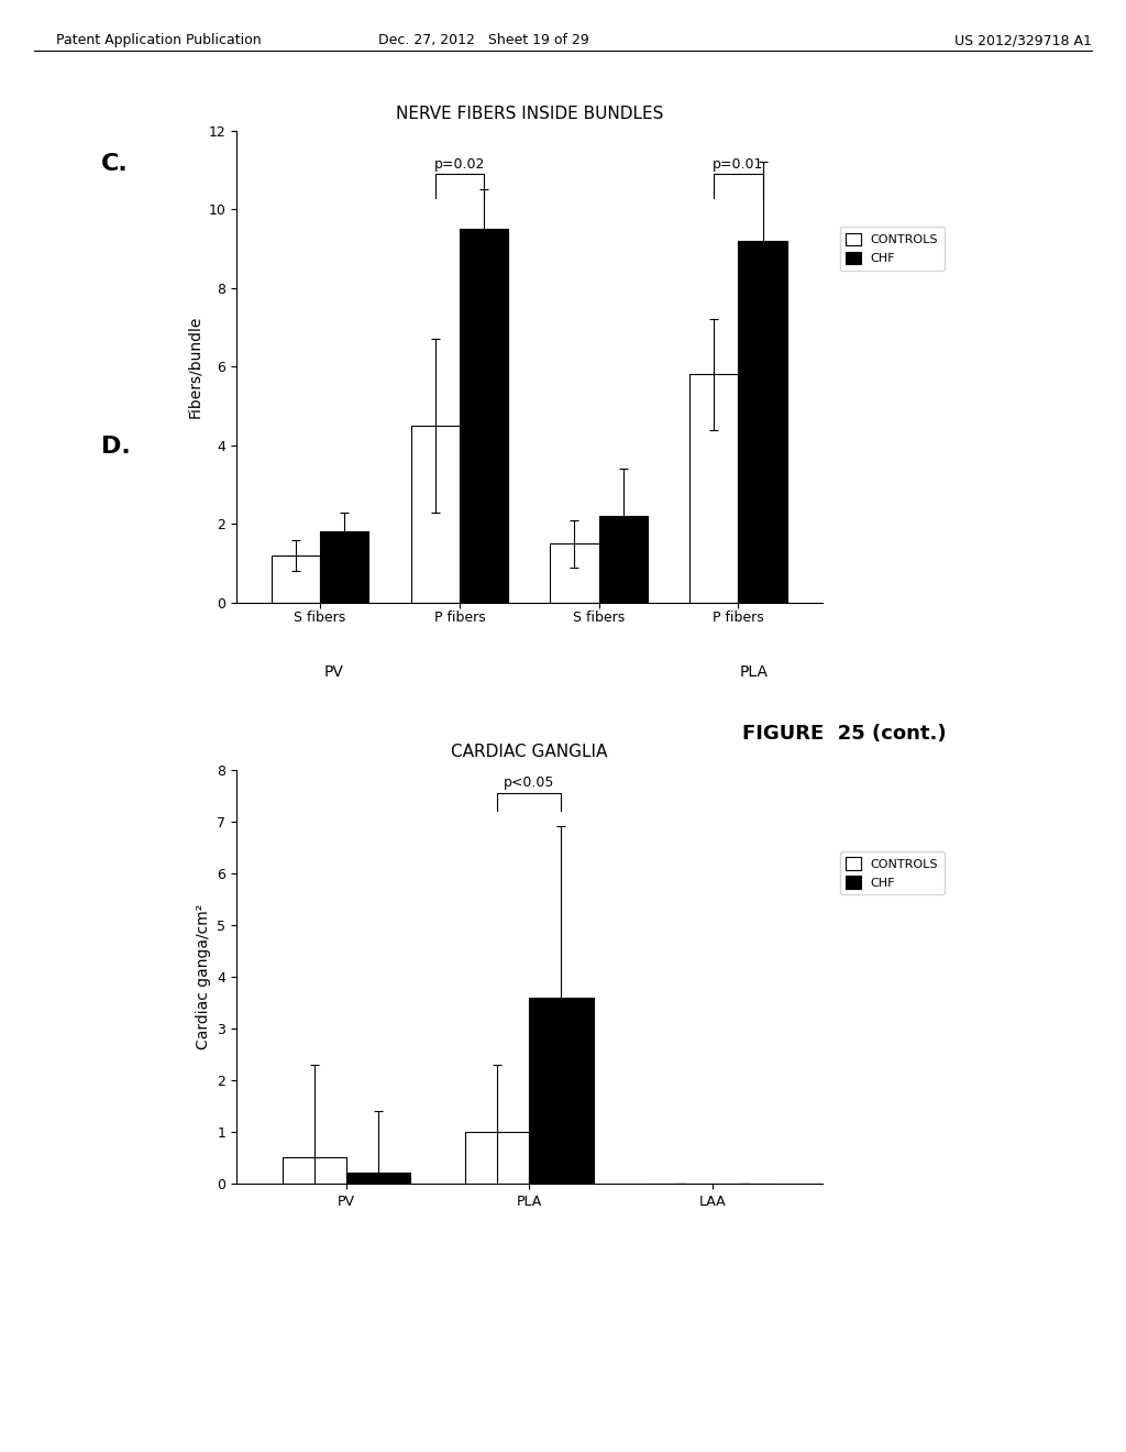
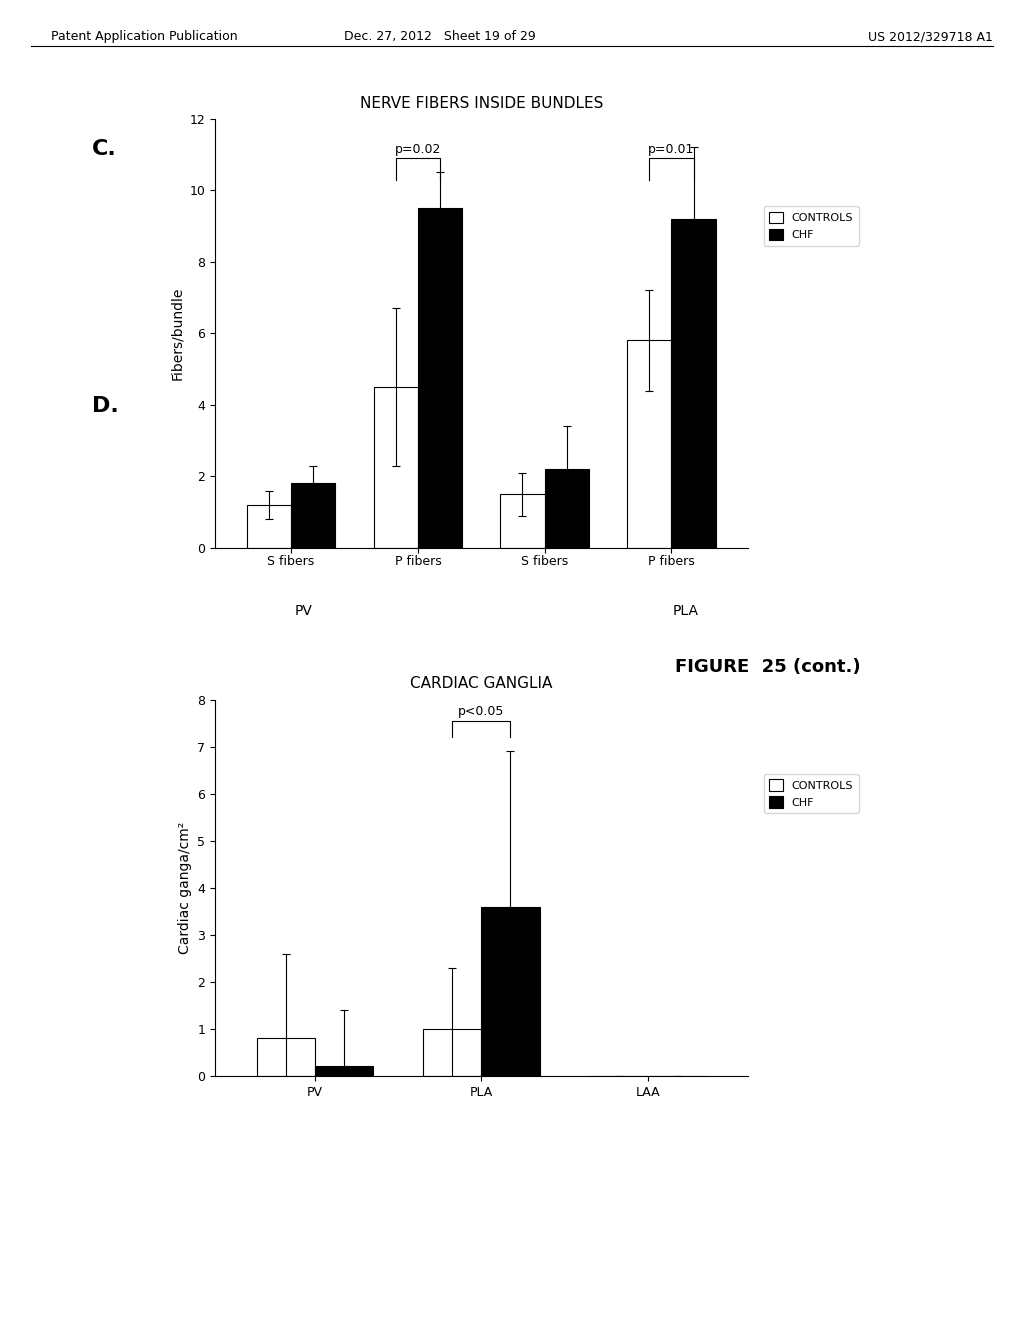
CARDIAC GANGLIA/CONTROLS/PV: 0.5 -> 0.8
